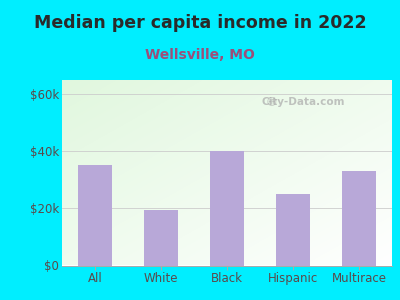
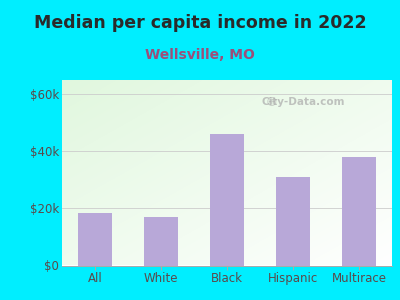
All: $35.0k -> $18.5k
White: $19.5k -> $17.0k
Black: $40.0k -> $46.0k
Hispanic: $25.0k -> $31.0k
Multirace: $33.0k -> $38.0k
